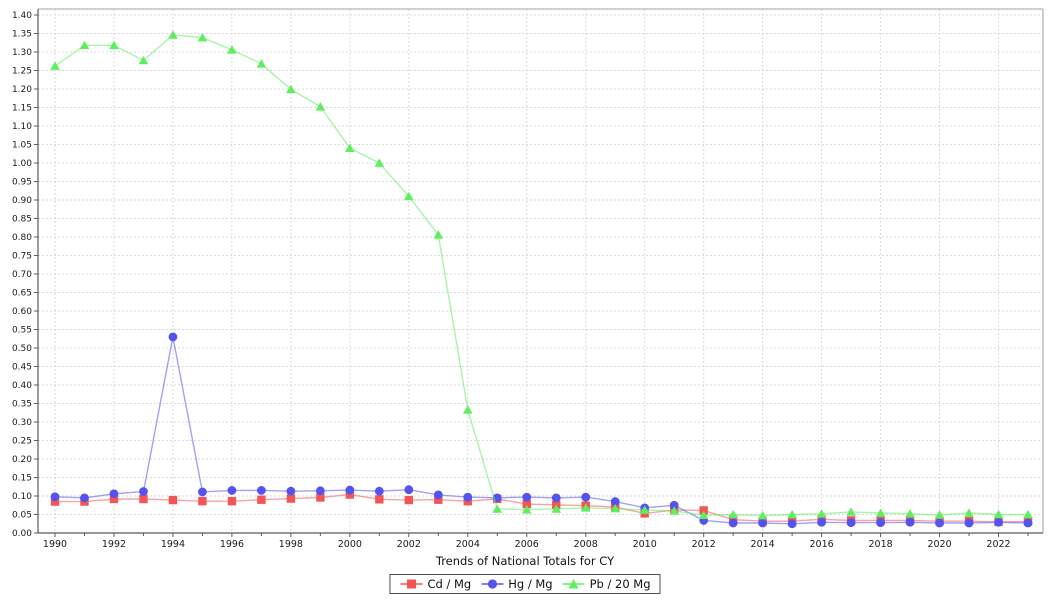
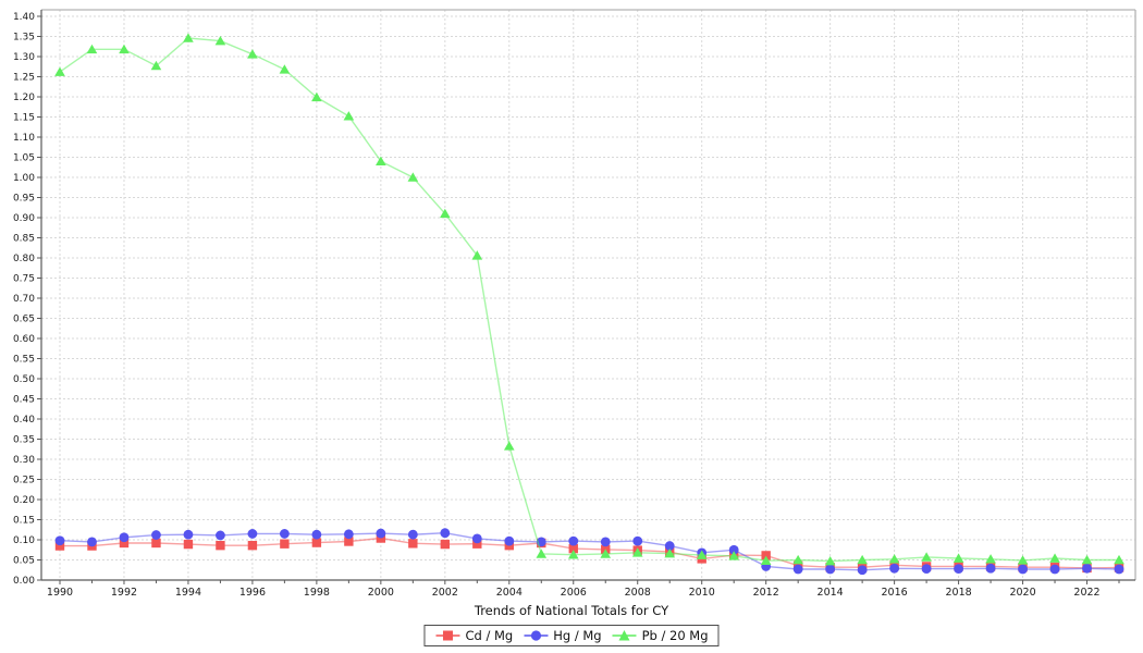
Hg / Mg/1994: 0.53 -> 0.11
